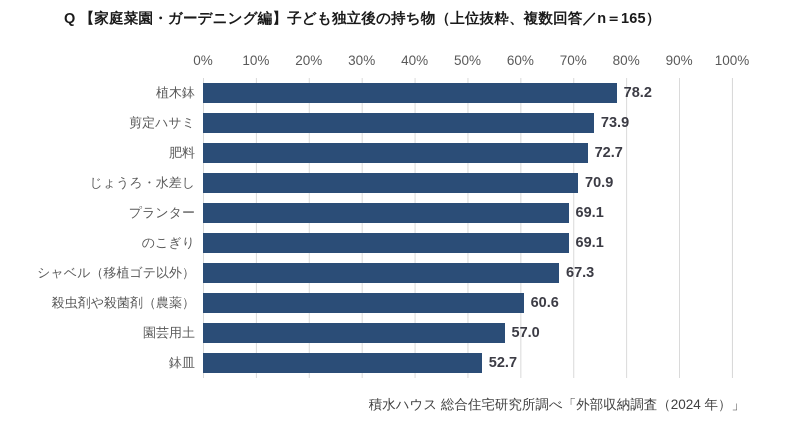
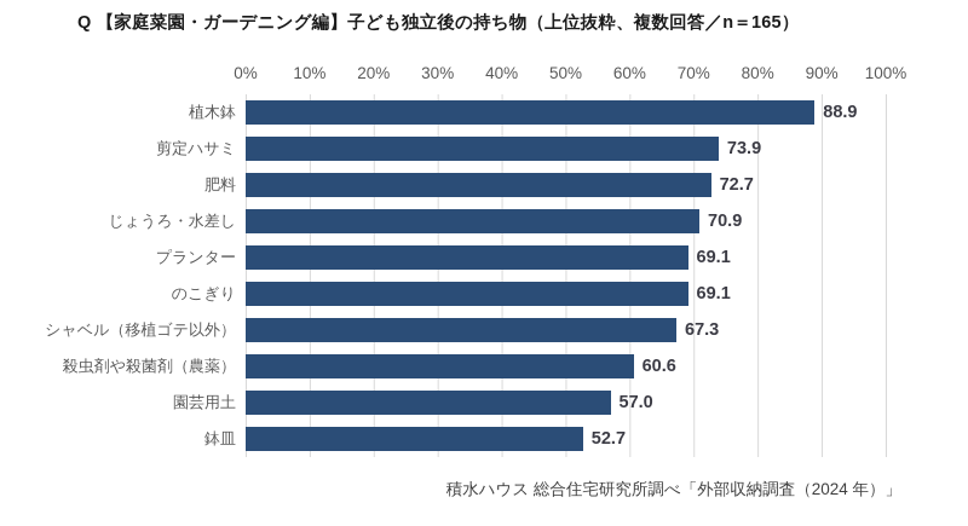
植木鉢: 78.2 -> 88.9
